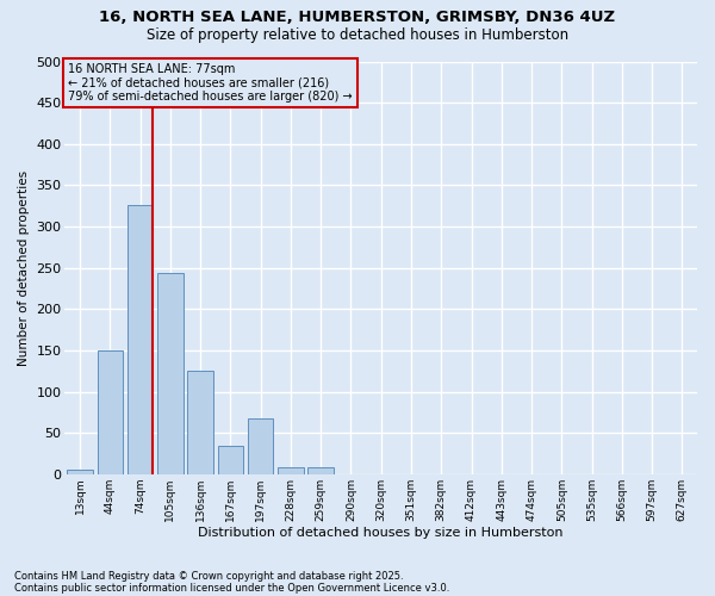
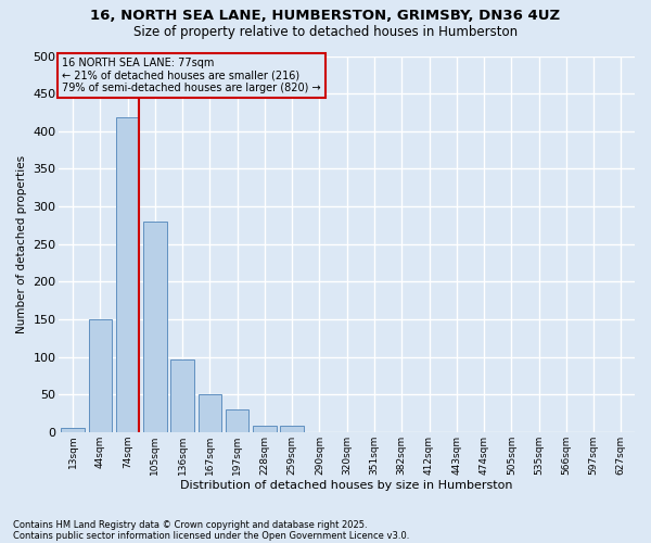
74sqm: 326 -> 418
105sqm: 244 -> 280
136sqm: 126 -> 97
167sqm: 34 -> 50
197sqm: 68 -> 30
